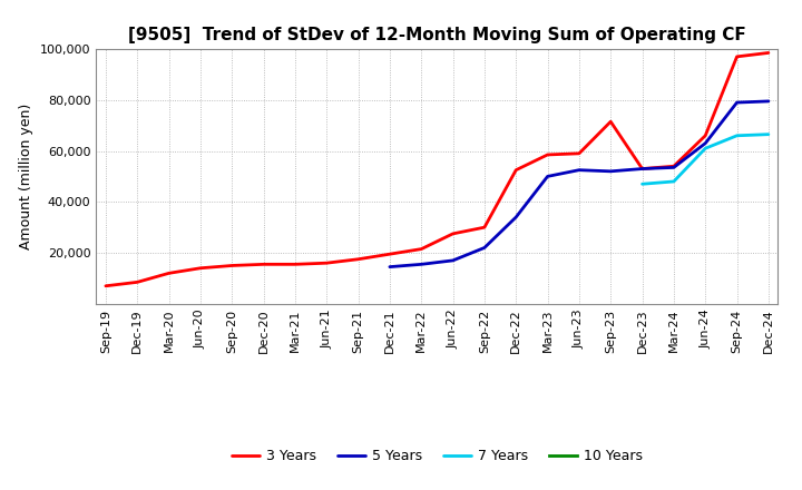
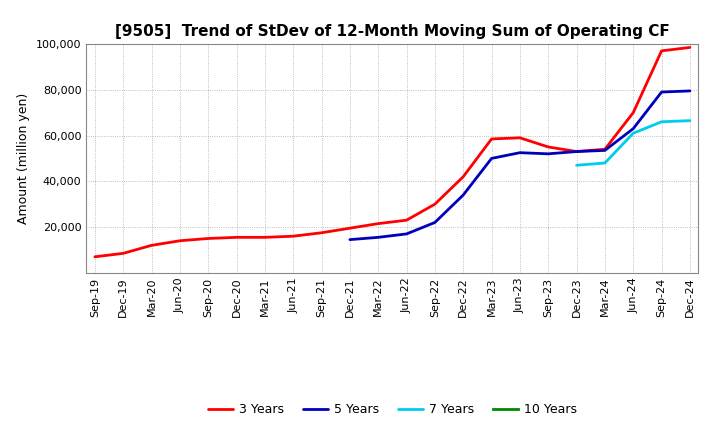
3 Years/Jun-22: 27,500 -> 23,000
3 Years/Dec-22: 52,500 -> 42,000
3 Years/Sep-23: 71,500 -> 55,000
3 Years/Jun-24: 66,000 -> 70,000
